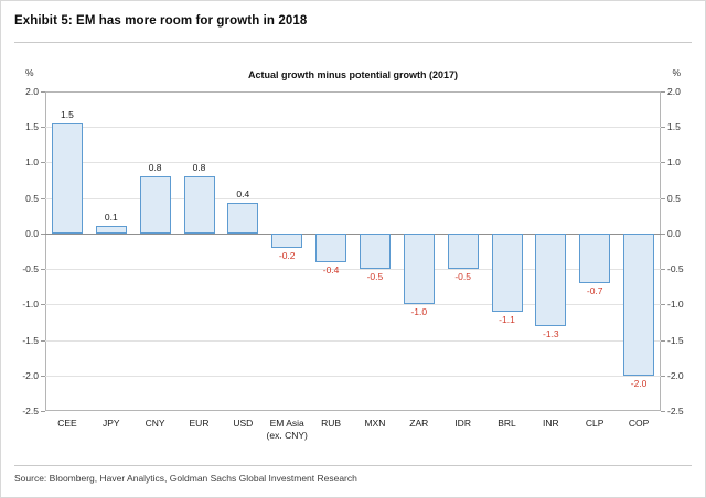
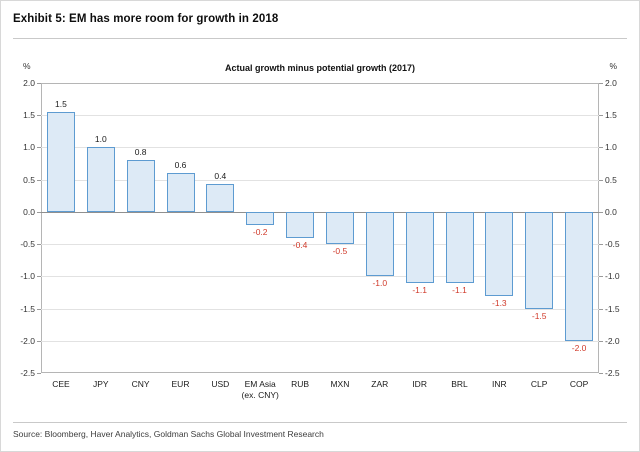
JPY: 0.1 -> 1.0
EUR: 0.8 -> 0.6
IDR: -0.5 -> -1.1
CLP: -0.7 -> -1.5
